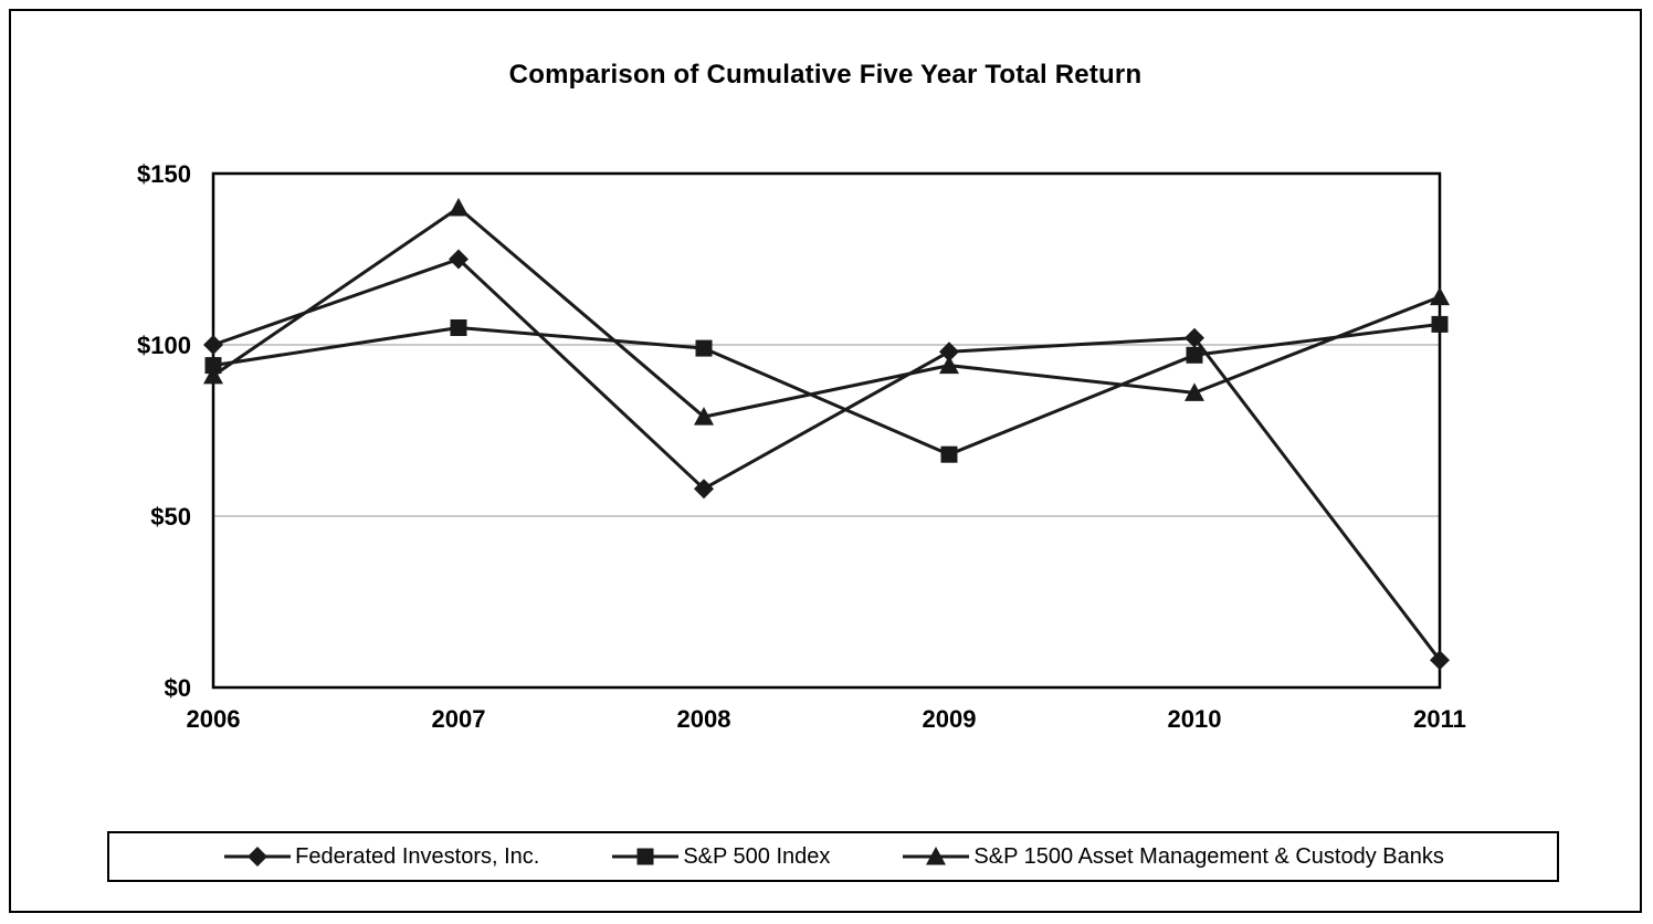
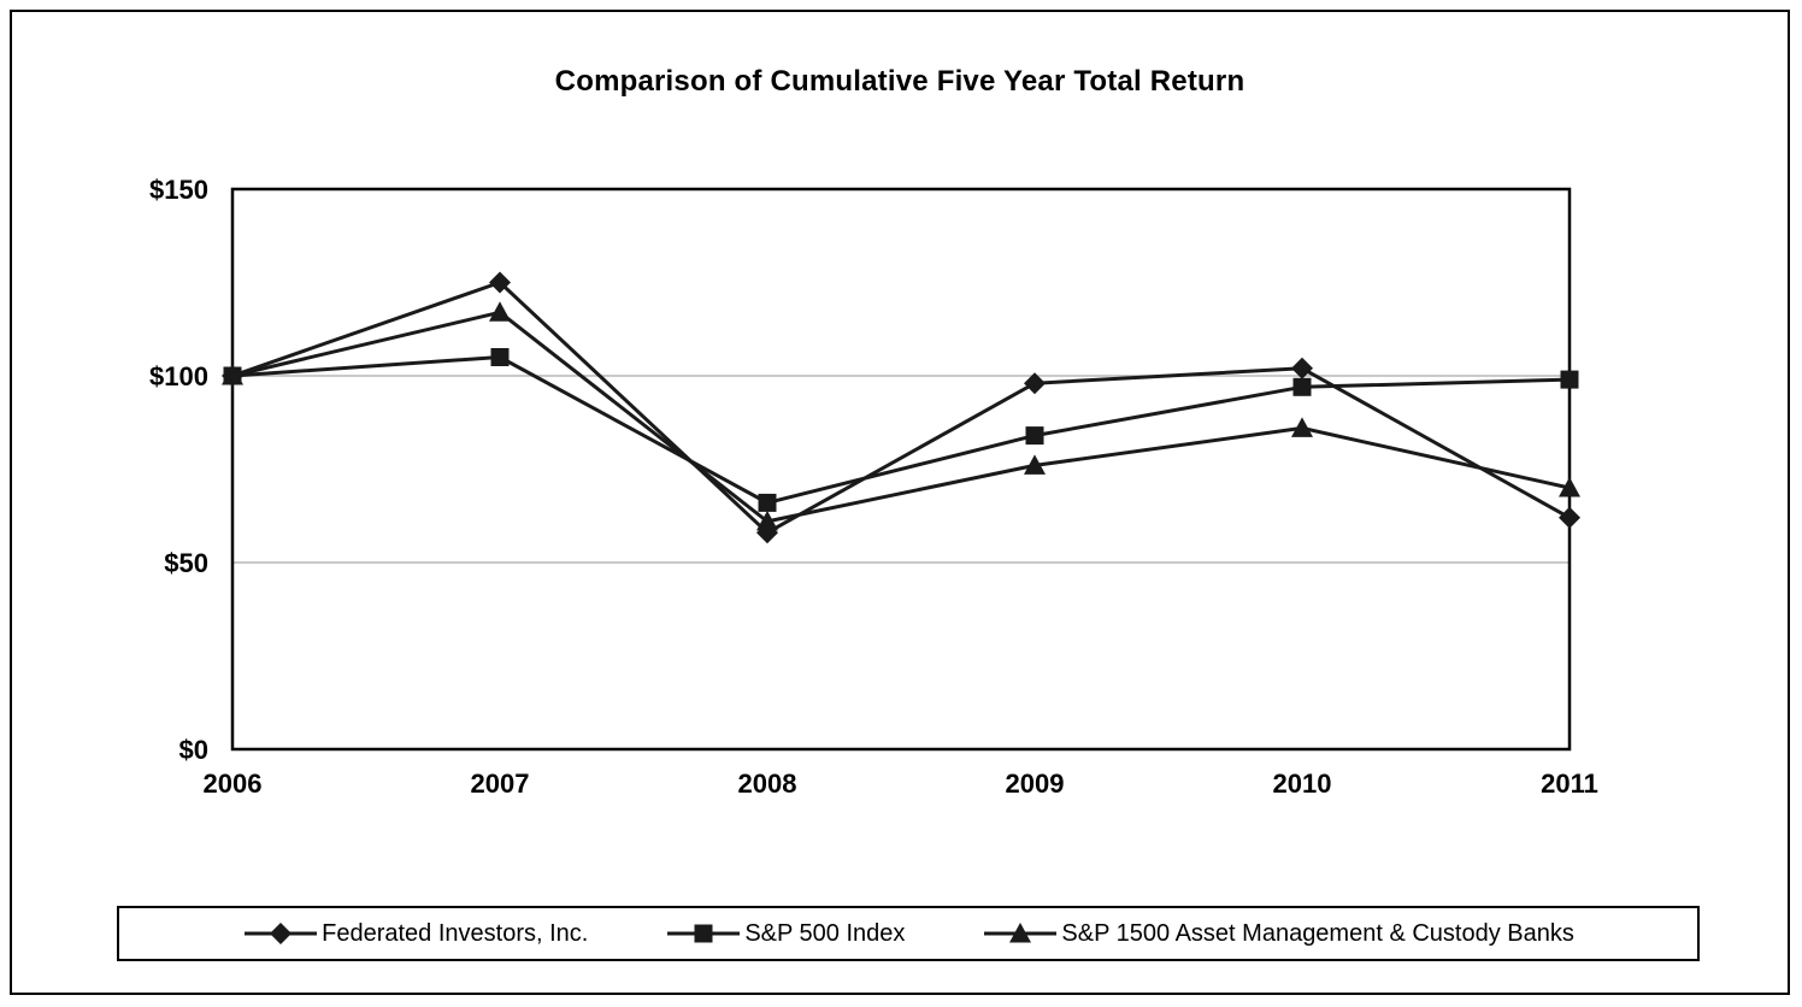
S&P 500 Index/2006: $94 -> $100
S&P 1500 Asset Management & Custody Banks/2006: $91 -> $100
S&P 1500 Asset Management & Custody Banks/2007: $140 -> $117
S&P 500 Index/2008: $99 -> $66
S&P 1500 Asset Management & Custody Banks/2008: $79 -> $61
S&P 500 Index/2009: $68 -> $84
S&P 1500 Asset Management & Custody Banks/2009: $94 -> $76
Federated Investors, Inc./2011: $8 -> $62
S&P 500 Index/2011: $106 -> $99
S&P 1500 Asset Management & Custody Banks/2011: $114 -> $70
